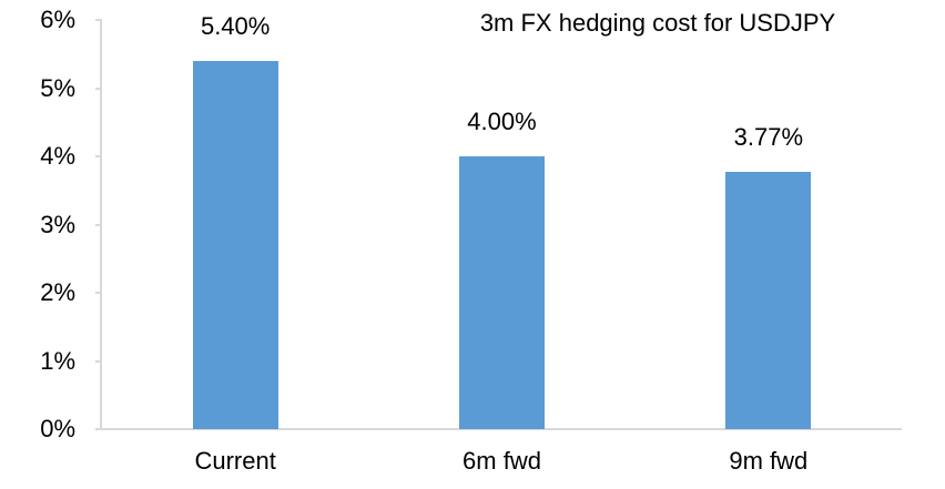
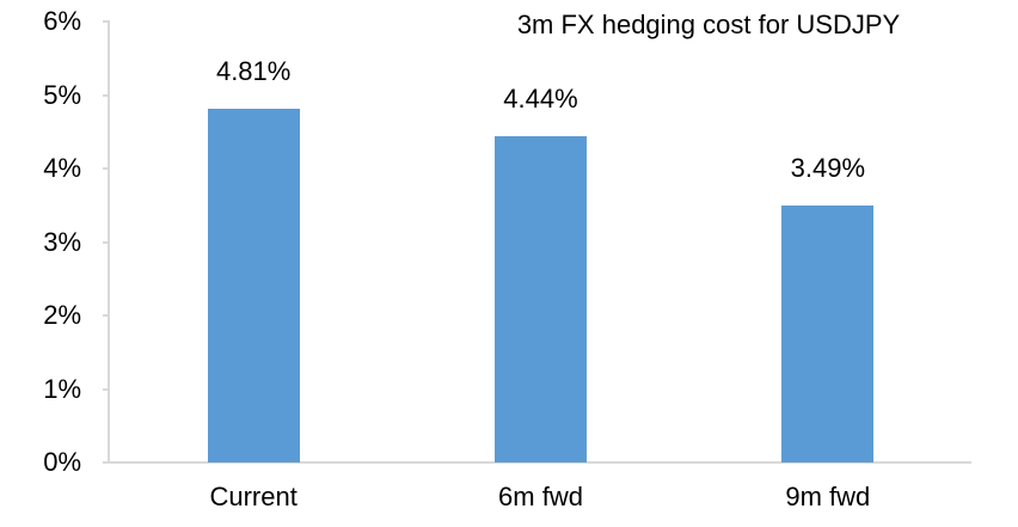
Current: 5.40% -> 4.81%
6m fwd: 4.00% -> 4.44%
9m fwd: 3.77% -> 3.49%
